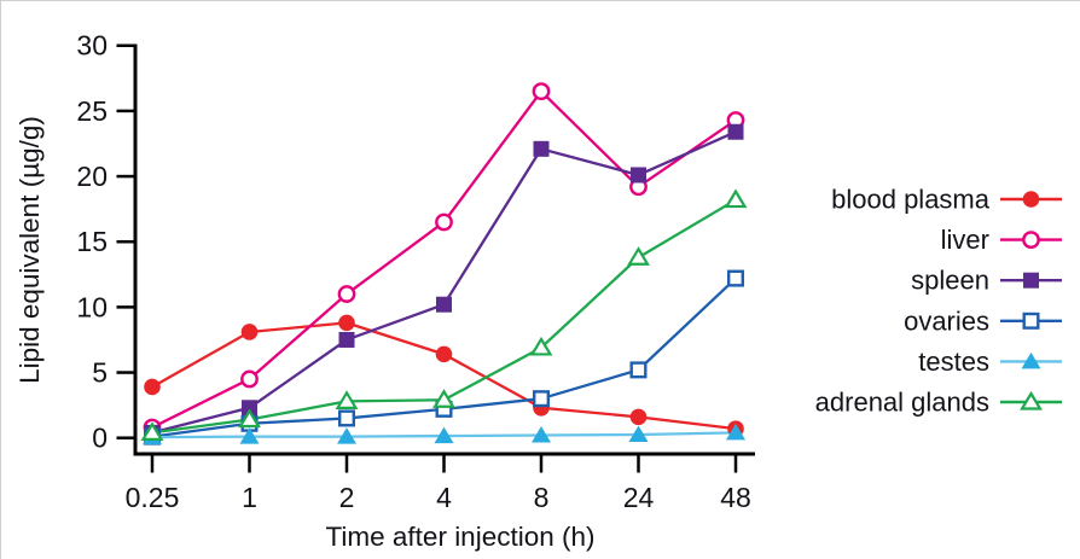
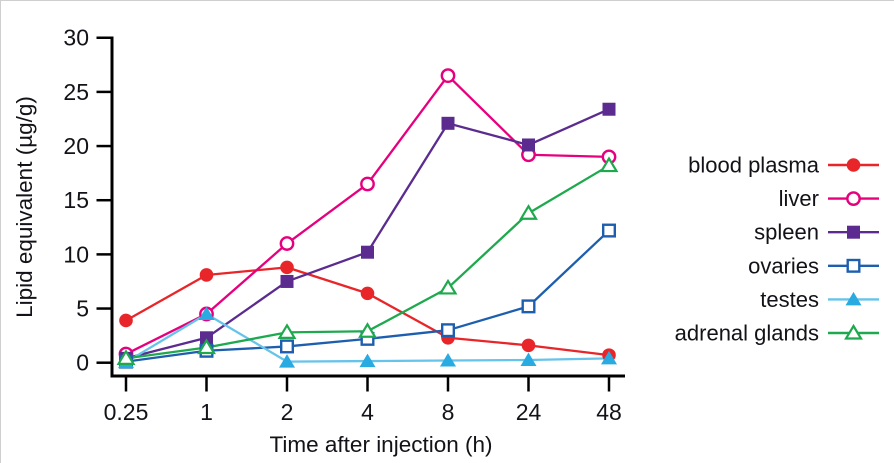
testes/1: 0.1 -> 4.5
liver/48: 24.3 -> 19.0
